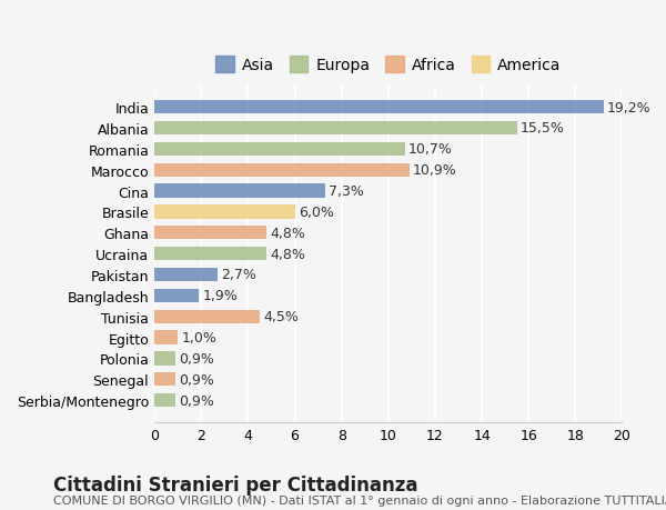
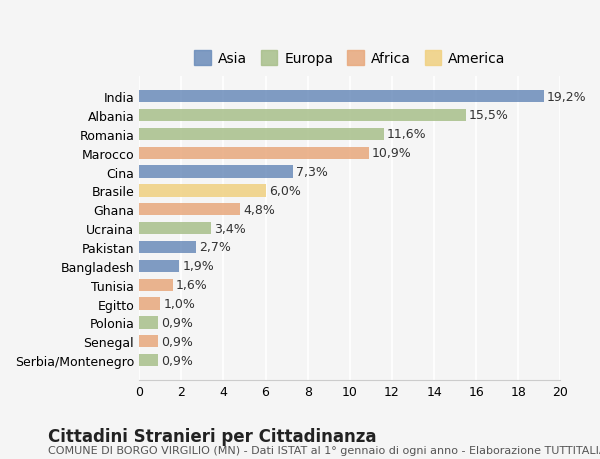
Romania: 10,7% -> 11,6%
Ucraina: 4,8% -> 3,4%
Tunisia: 4,5% -> 1,6%
